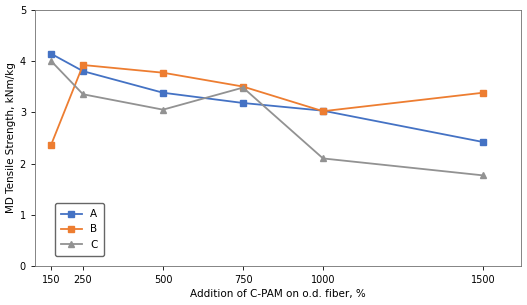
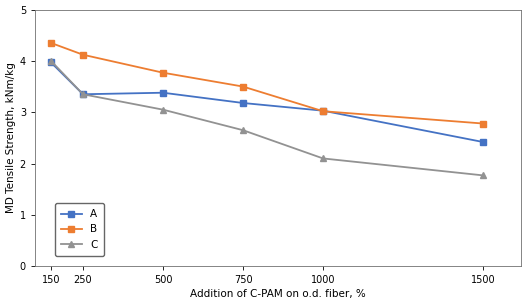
A/150: 4.14 -> 3.97
B/150: 2.36 -> 4.35
A/250: 3.80 -> 3.35
B/250: 3.92 -> 4.12
C/750: 3.48 -> 2.65
B/1500: 3.38 -> 2.78
